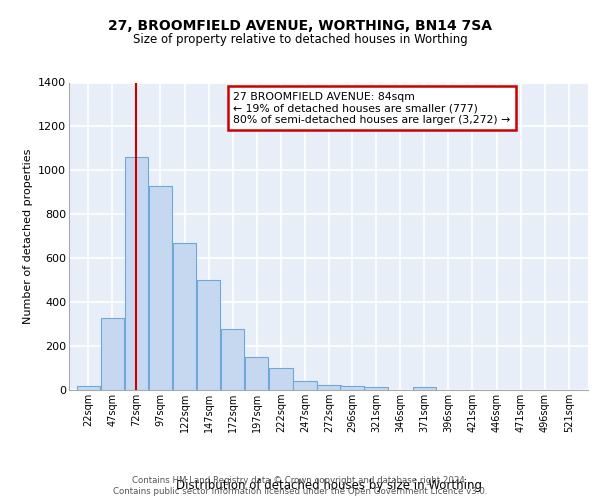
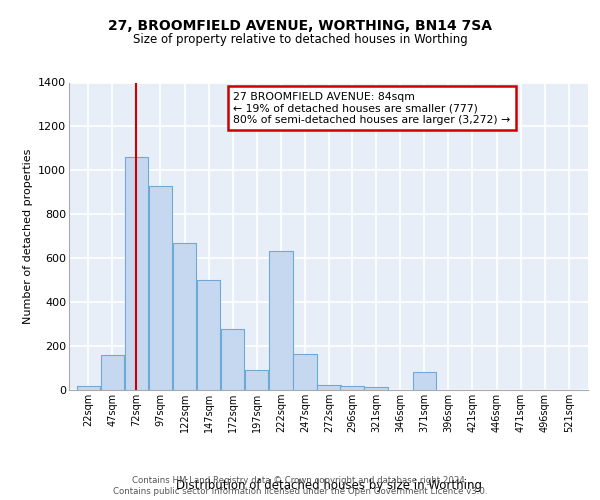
47sqm: 330 -> 160
197sqm: 150 -> 90
222sqm: 100 -> 635
247sqm: 40 -> 165
371sqm: 12 -> 80
